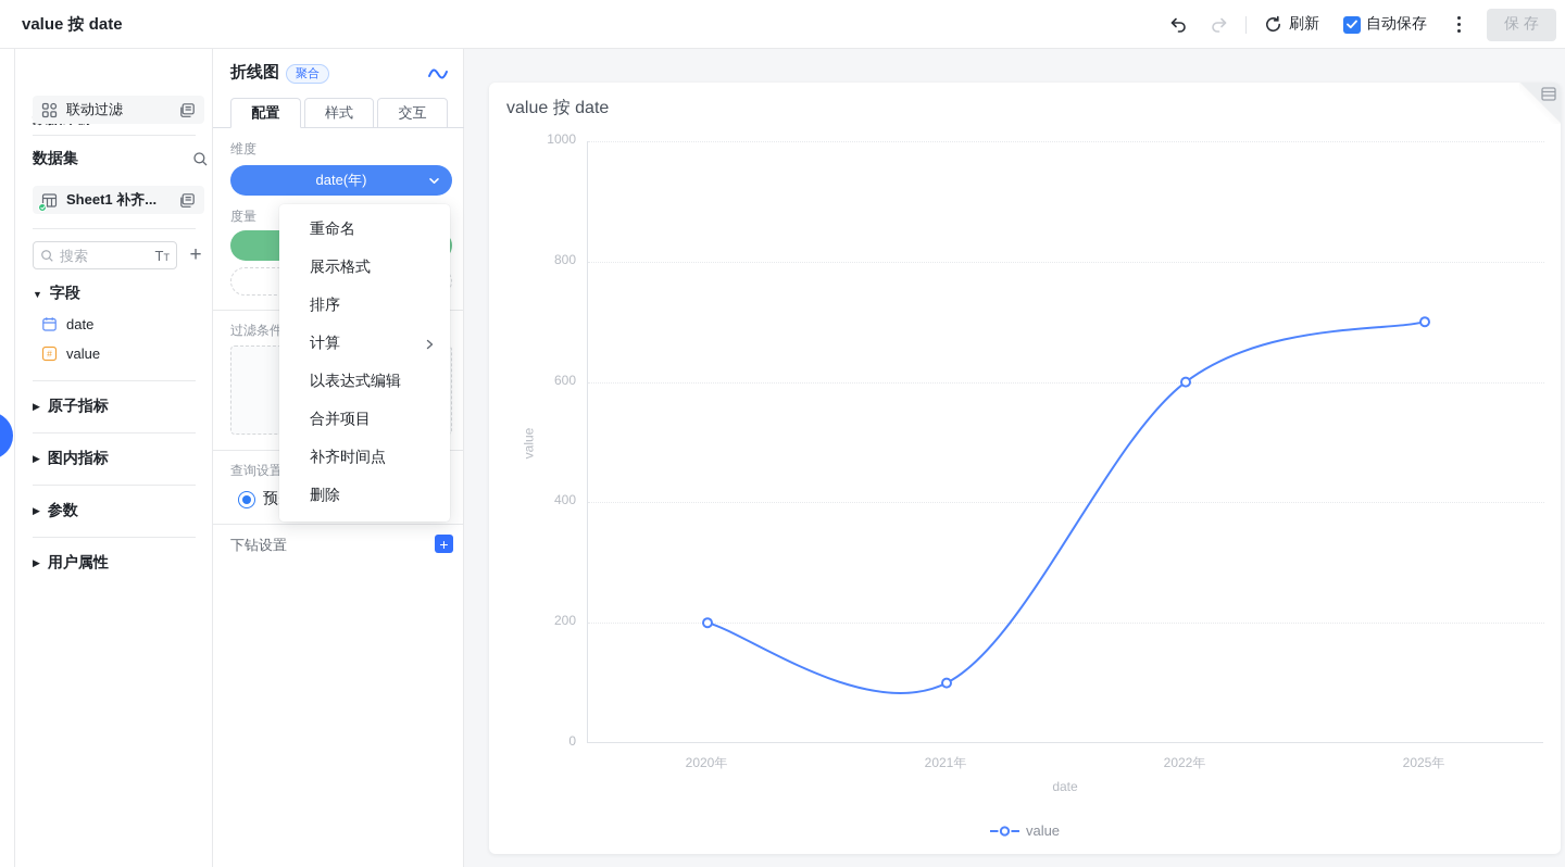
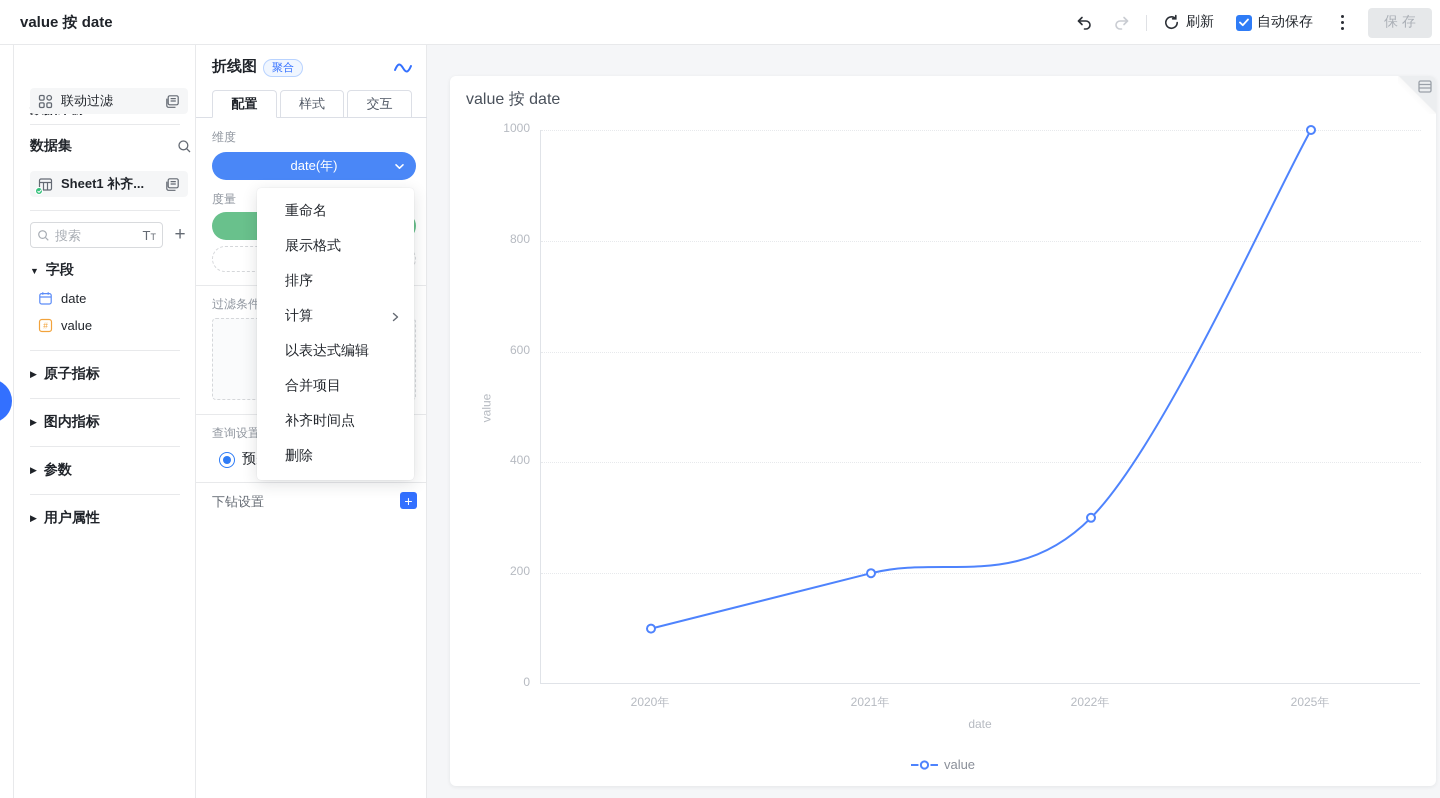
2020年: 200 -> 100
2021年: 100 -> 200
2022年: 600 -> 300
2025年: 700 -> 1000
